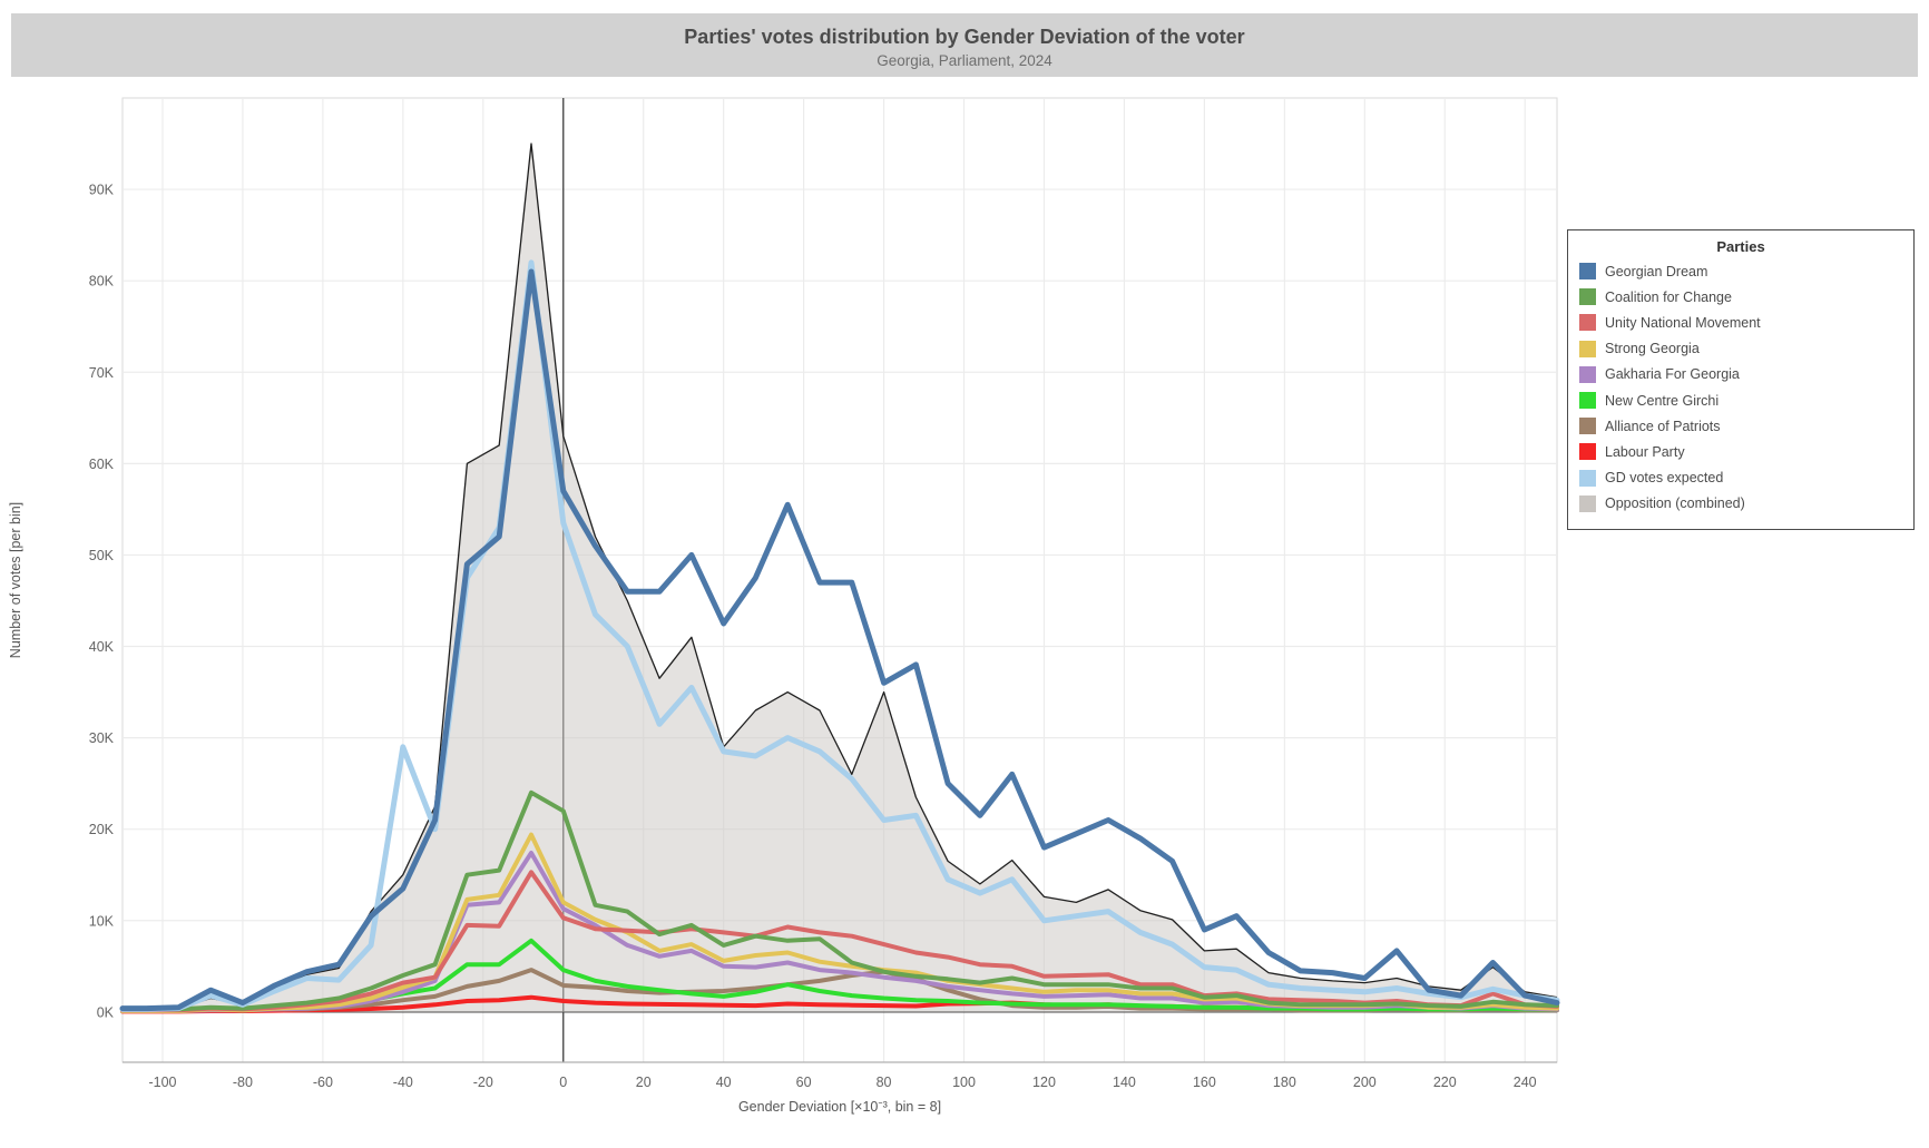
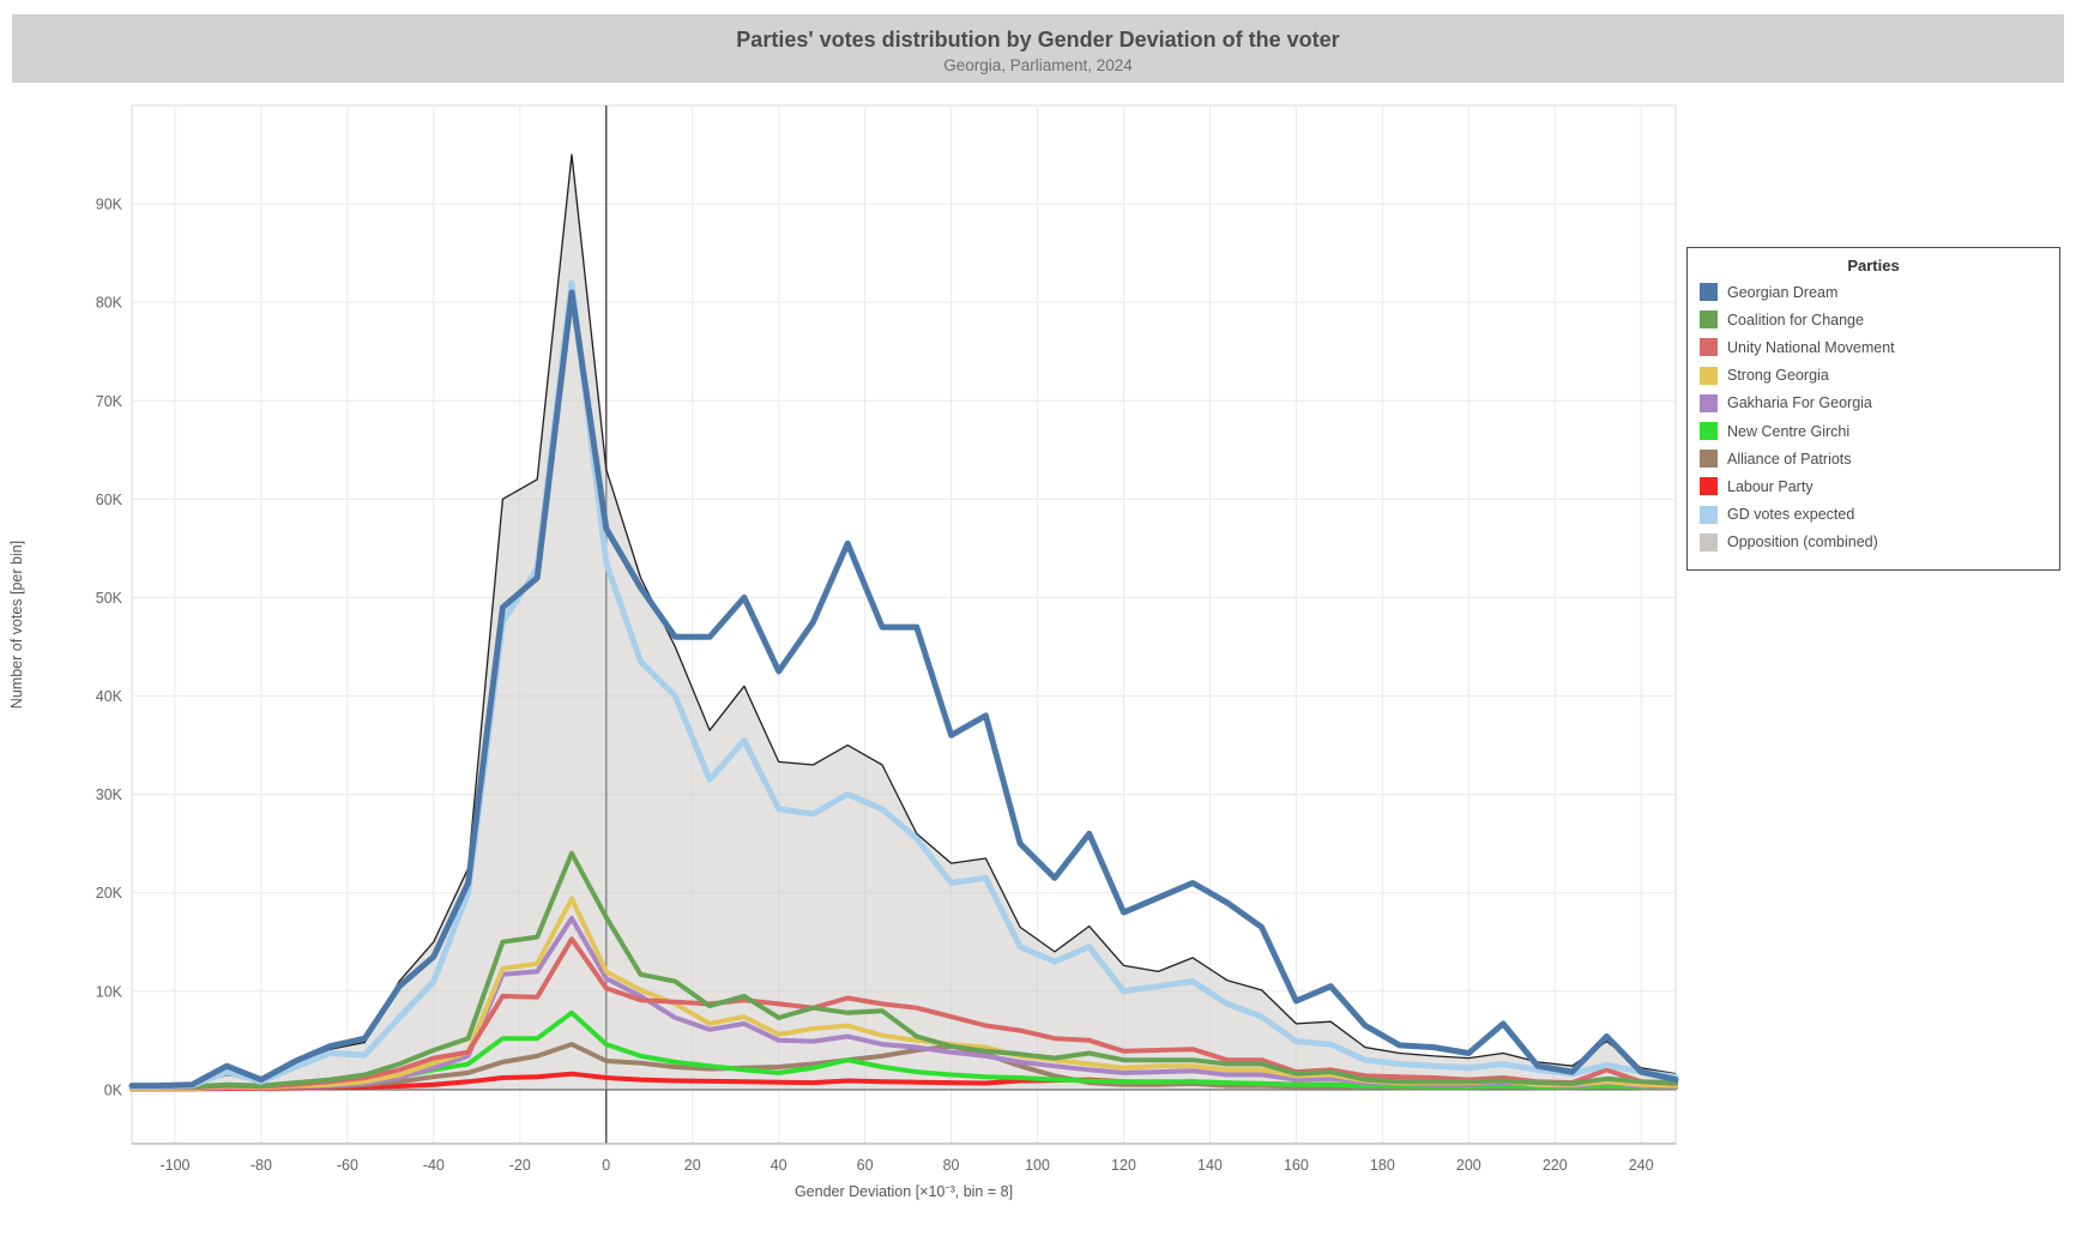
GD votes expected/-40: 29K -> 11K
Coalition for Change/0: 22K -> 18K
Opposition (combined)/40: 29K -> 33K
Opposition (combined)/80: 35K -> 23K
